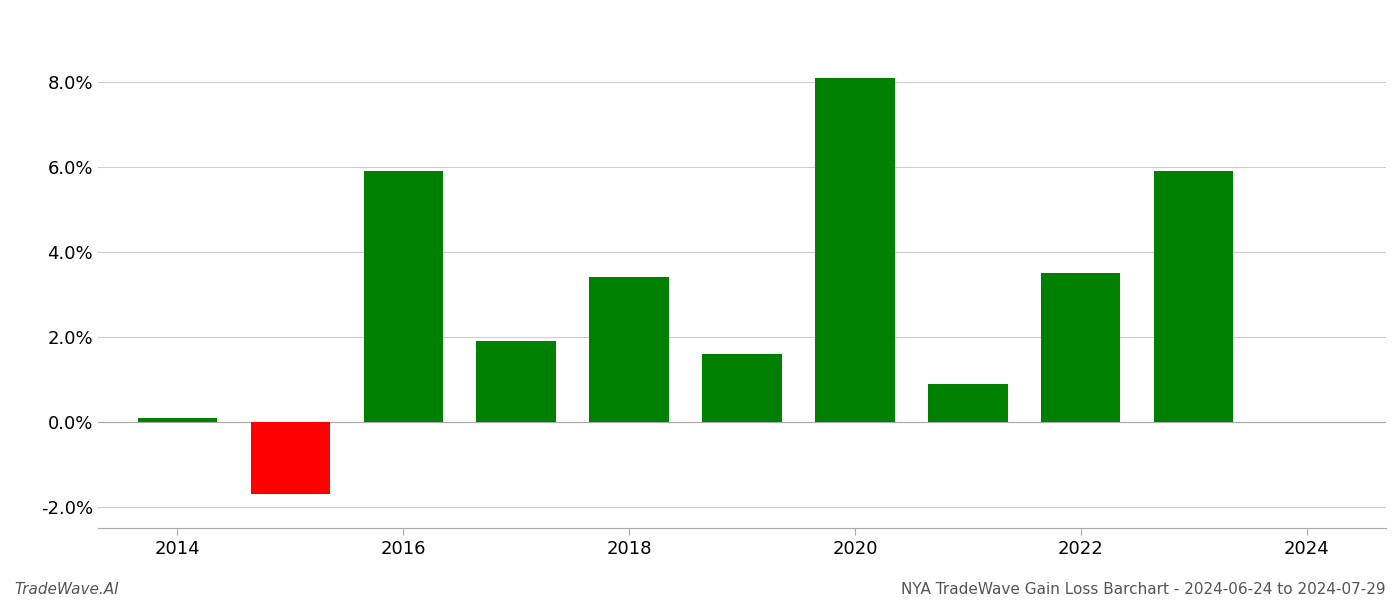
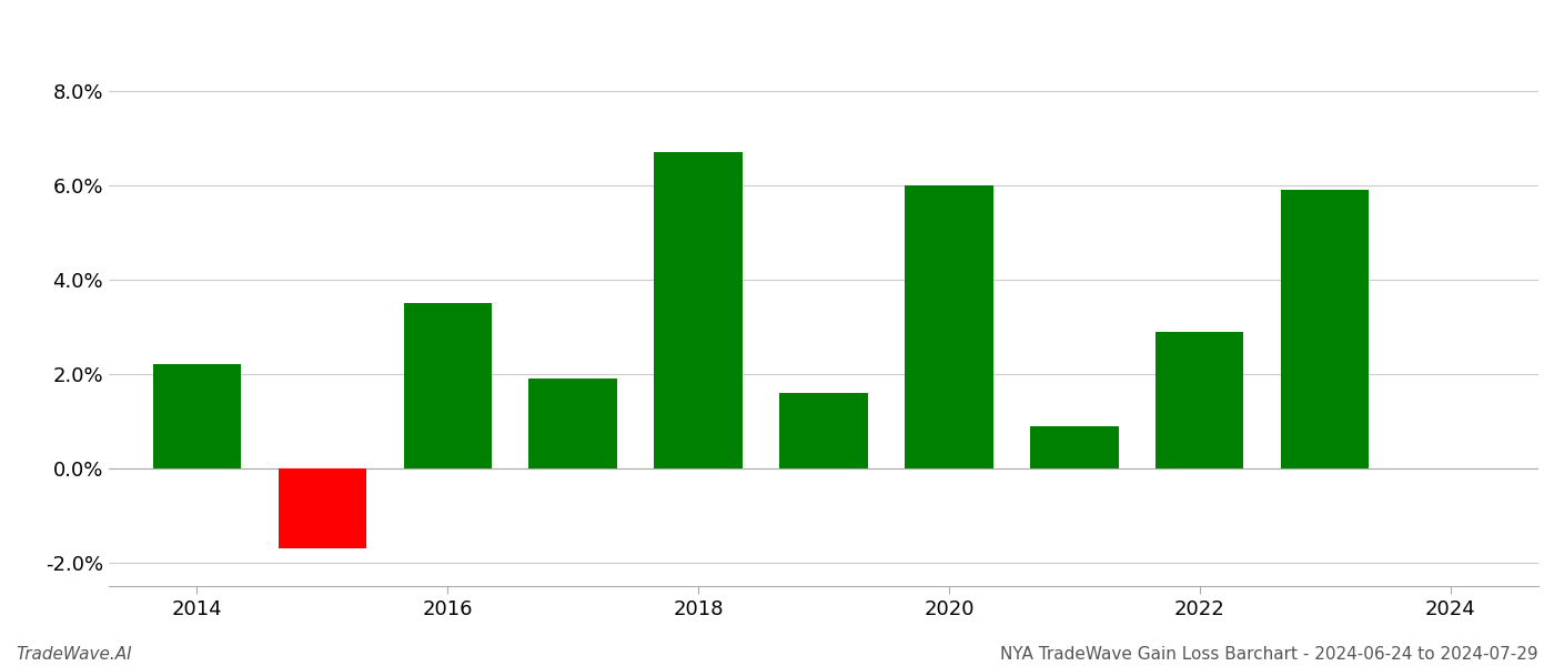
2014: 0.1% -> 2.2%
2016: 5.9% -> 3.5%
2018: 3.4% -> 6.7%
2020: 8.1% -> 6.0%
2022: 3.5% -> 2.9%
